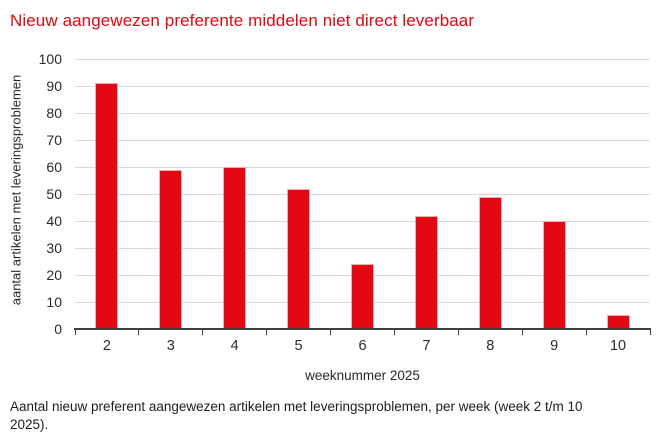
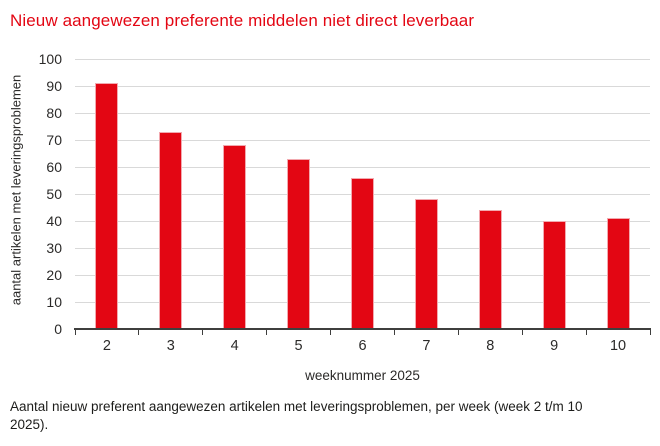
3: 59 -> 73
4: 60 -> 68
5: 52 -> 63
6: 24 -> 56
7: 42 -> 48
8: 49 -> 44
10: 5 -> 41
